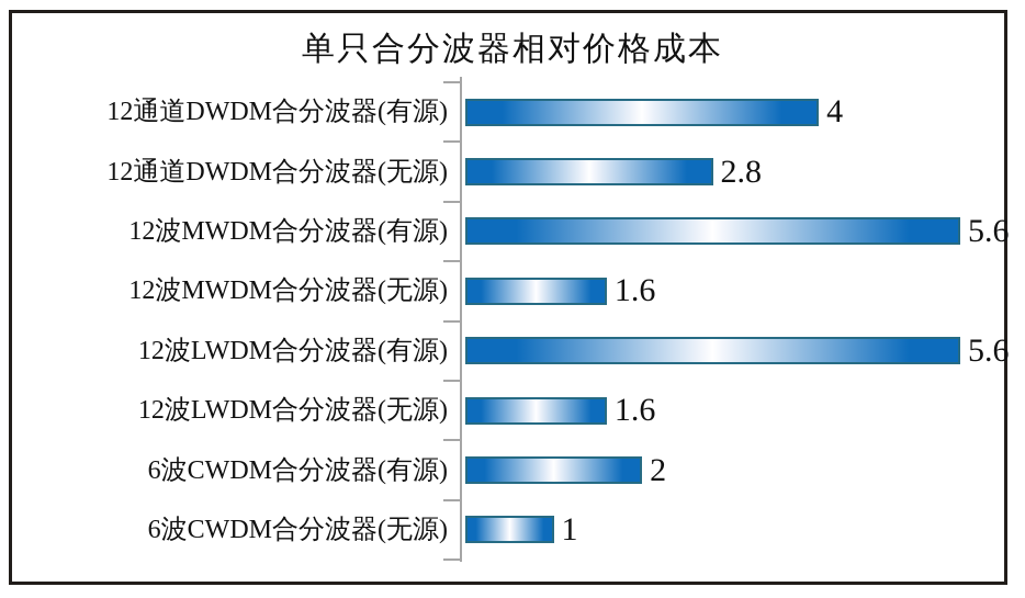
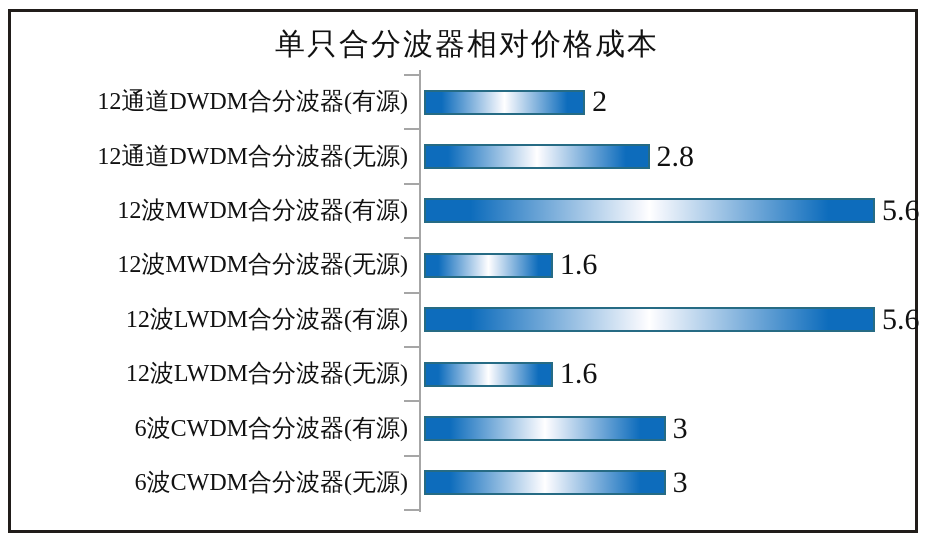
12通道DWDM合分波器(有源): 4 -> 2
6波CWDM合分波器(有源): 2 -> 3
6波CWDM合分波器(无源): 1 -> 3
